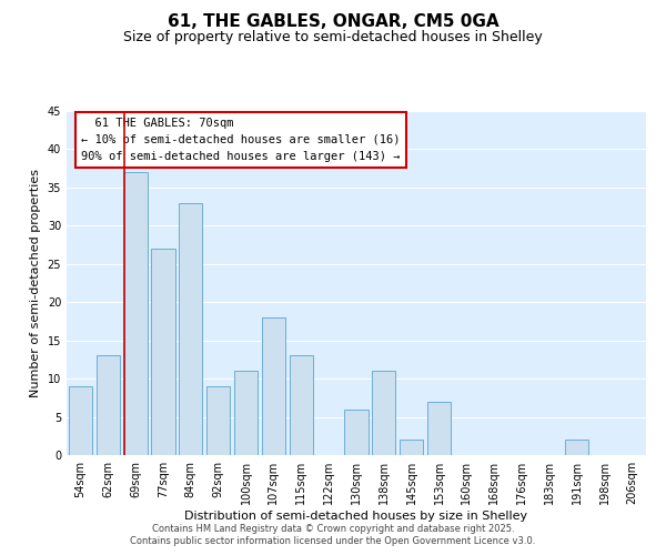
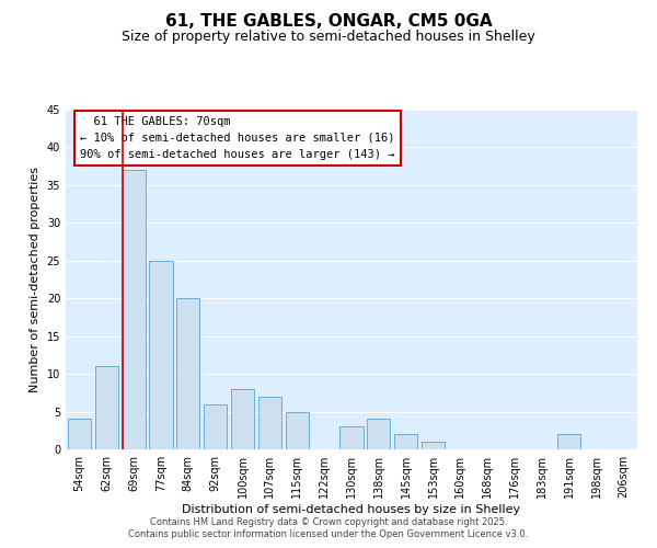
54sqm: 9 -> 4
62sqm: 13 -> 11
77sqm: 27 -> 25
84sqm: 33 -> 20
92sqm: 9 -> 6
100sqm: 11 -> 8
107sqm: 18 -> 7
115sqm: 13 -> 5
130sqm: 6 -> 3
138sqm: 11 -> 4
153sqm: 7 -> 1
